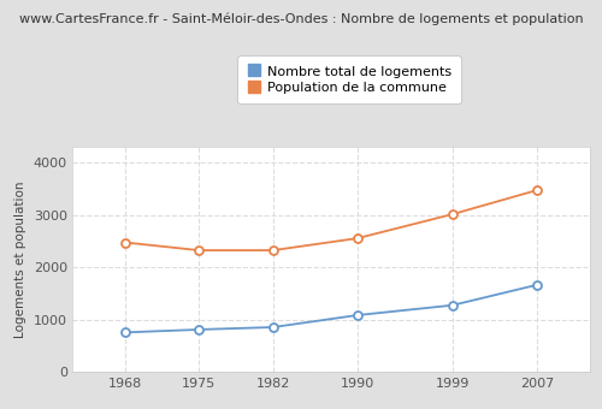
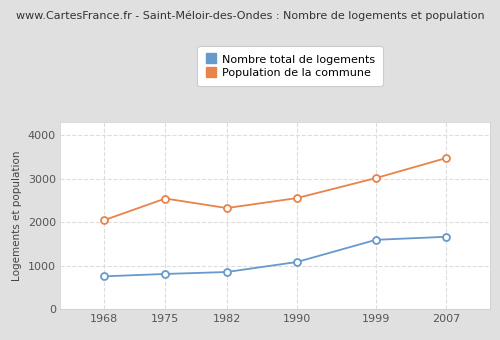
Population de la commune/1968: 2480 -> 2050
Population de la commune/1975: 2330 -> 2550
Nombre total de logements/1999: 1280 -> 1600
